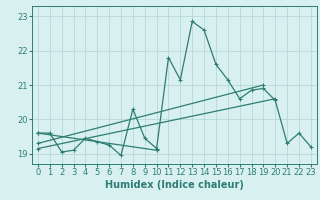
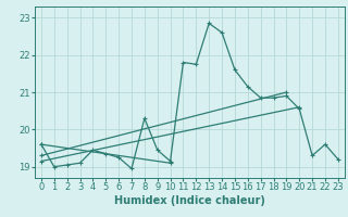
1: 19.60 -> 19.00
12: 21.15 -> 21.75
17: 20.60 -> 20.85
